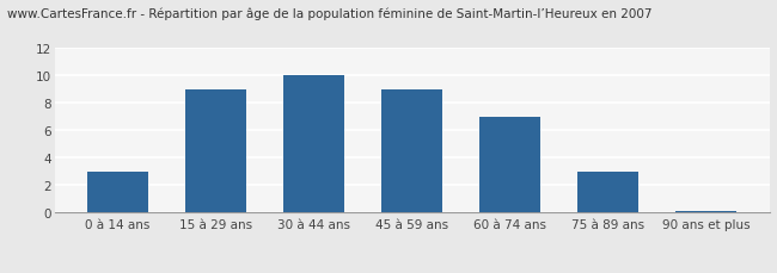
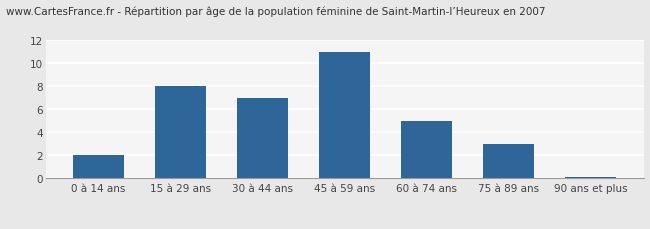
0 à 14 ans: 3.0 -> 2.0
15 à 29 ans: 9.0 -> 8.0
30 à 44 ans: 10.0 -> 7.0
45 à 59 ans: 9.0 -> 11.0
60 à 74 ans: 7.0 -> 5.0
